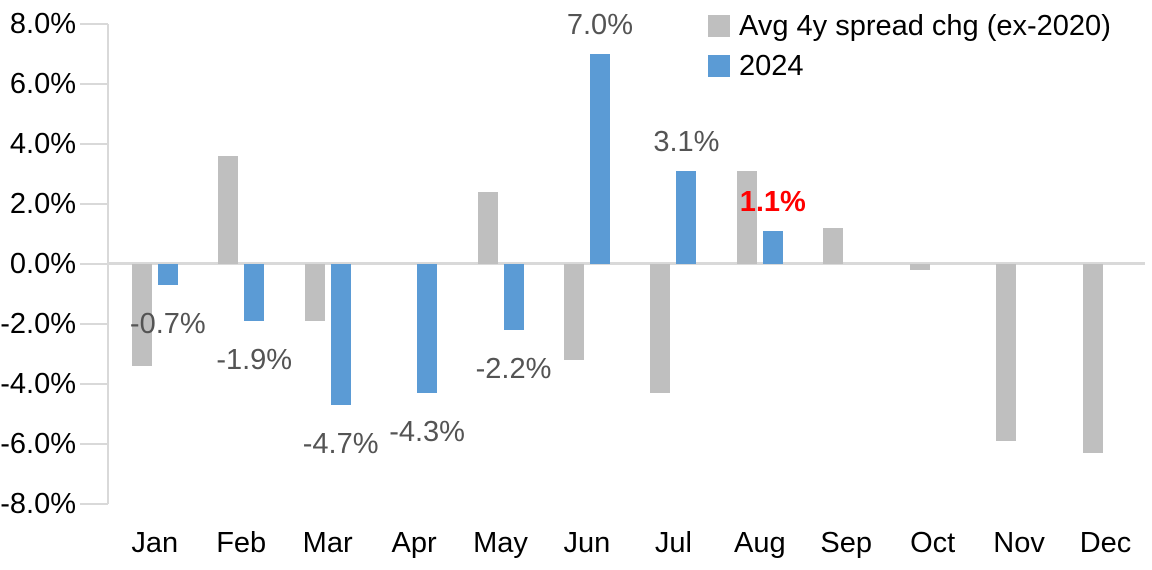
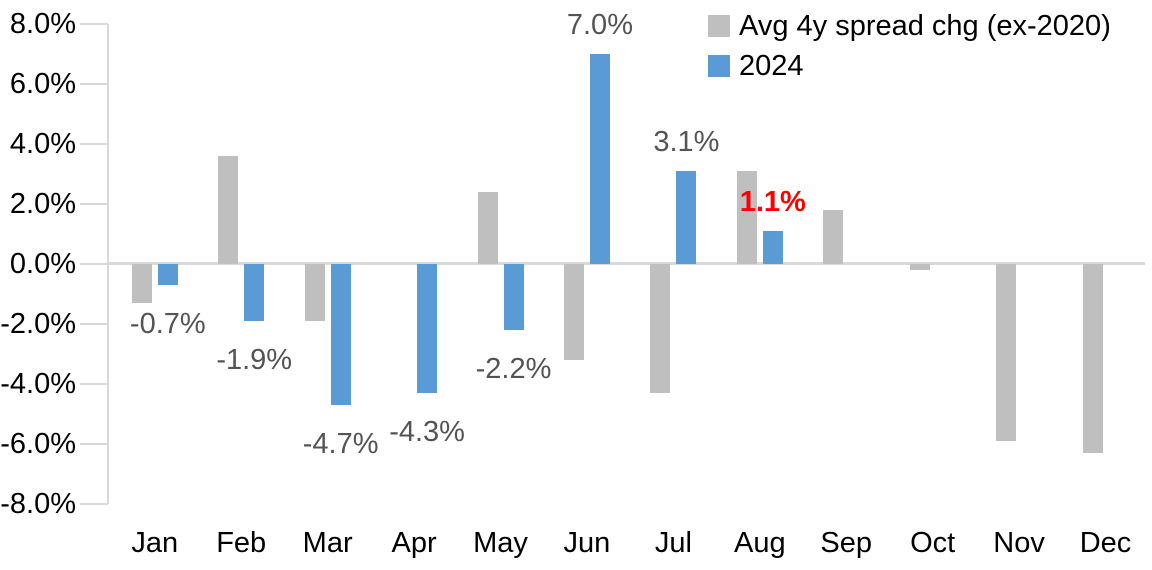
Avg 4y spread chg (ex-2020)/Jan: -3.4% -> -1.3%
Avg 4y spread chg (ex-2020)/Sep: 1.2% -> 1.8%
